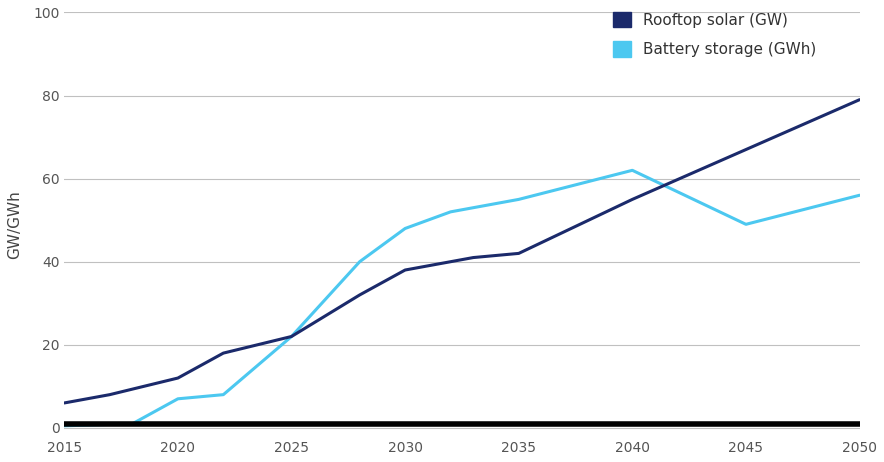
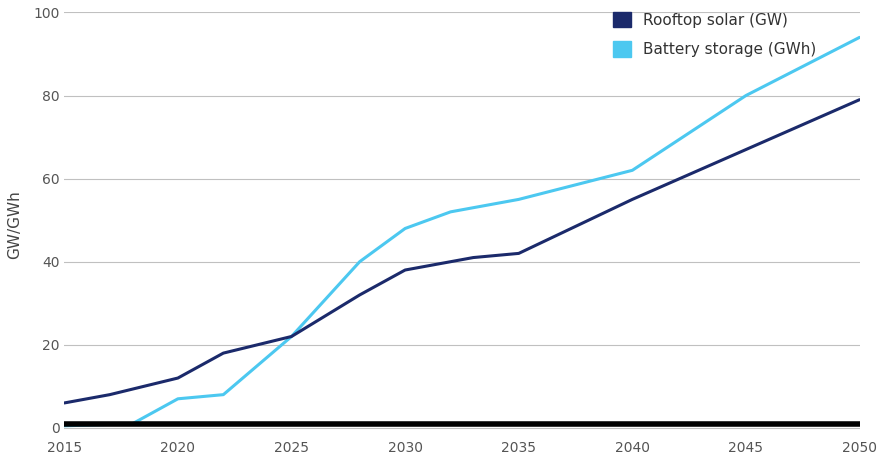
Battery storage (GWh)/2045: 49.0 -> 80.0
Battery storage (GWh)/2050: 56.0 -> 94.0
